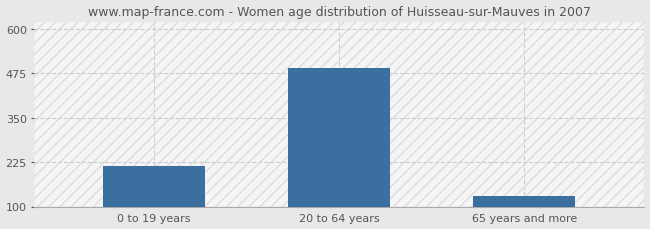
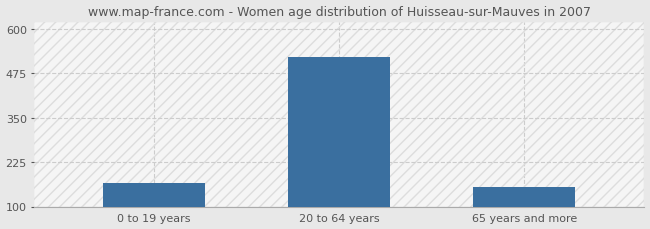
0 to 19 years: 215 -> 165
20 to 64 years: 490 -> 520
65 years and more: 130 -> 155
